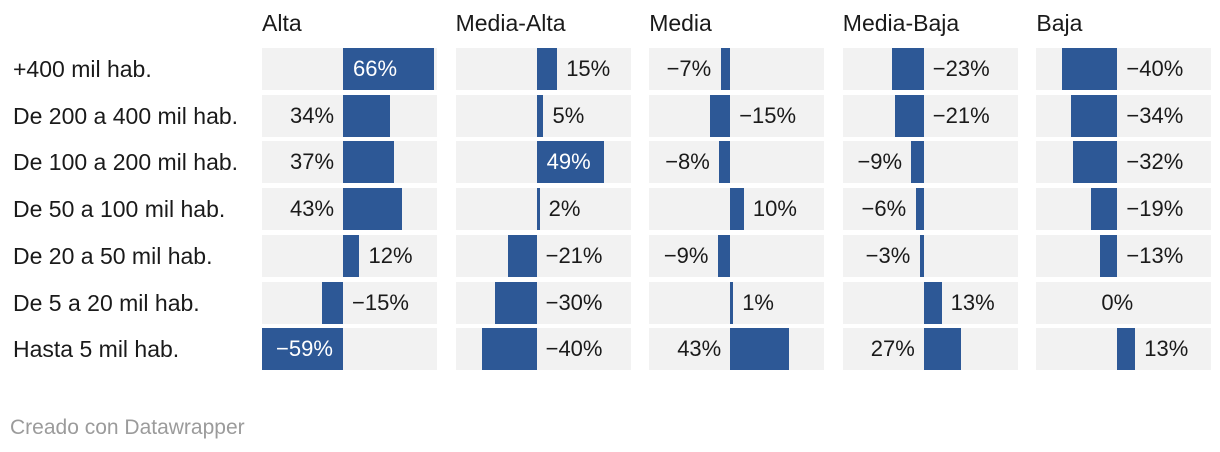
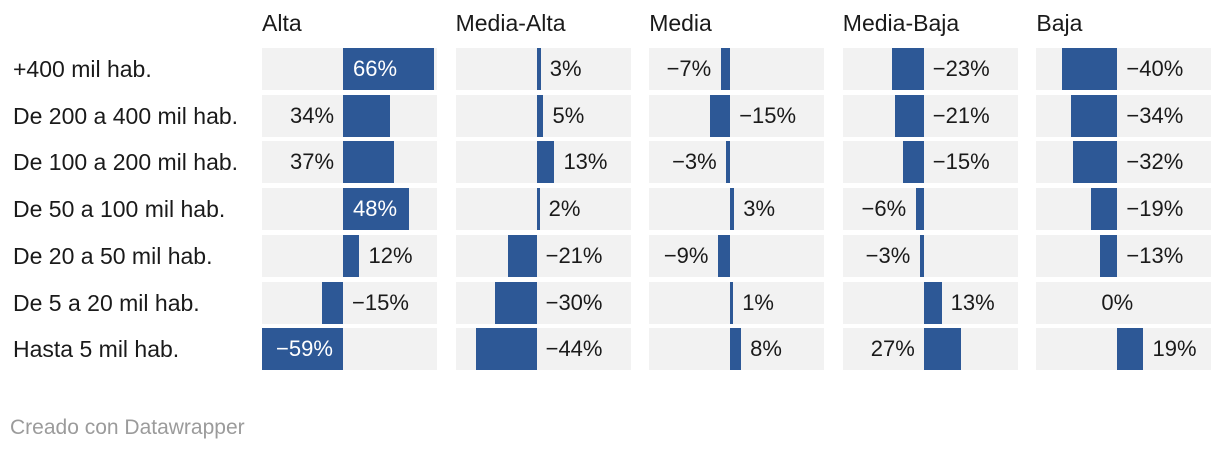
Media-Alta/+400 mil hab.: 15% -> 3%
Media-Alta/De 100 a 200 mil hab.: 49% -> 13%
Media/De 100 a 200 mil hab.: −8% -> −3%
Media-Baja/De 100 a 200 mil hab.: −9% -> −15%
Alta/De 50 a 100 mil hab.: 43% -> 48%
Media/De 50 a 100 mil hab.: 10% -> 3%
Media-Alta/Hasta 5 mil hab.: −40% -> −44%
Media/Hasta 5 mil hab.: 43% -> 8%
Baja/Hasta 5 mil hab.: 13% -> 19%
